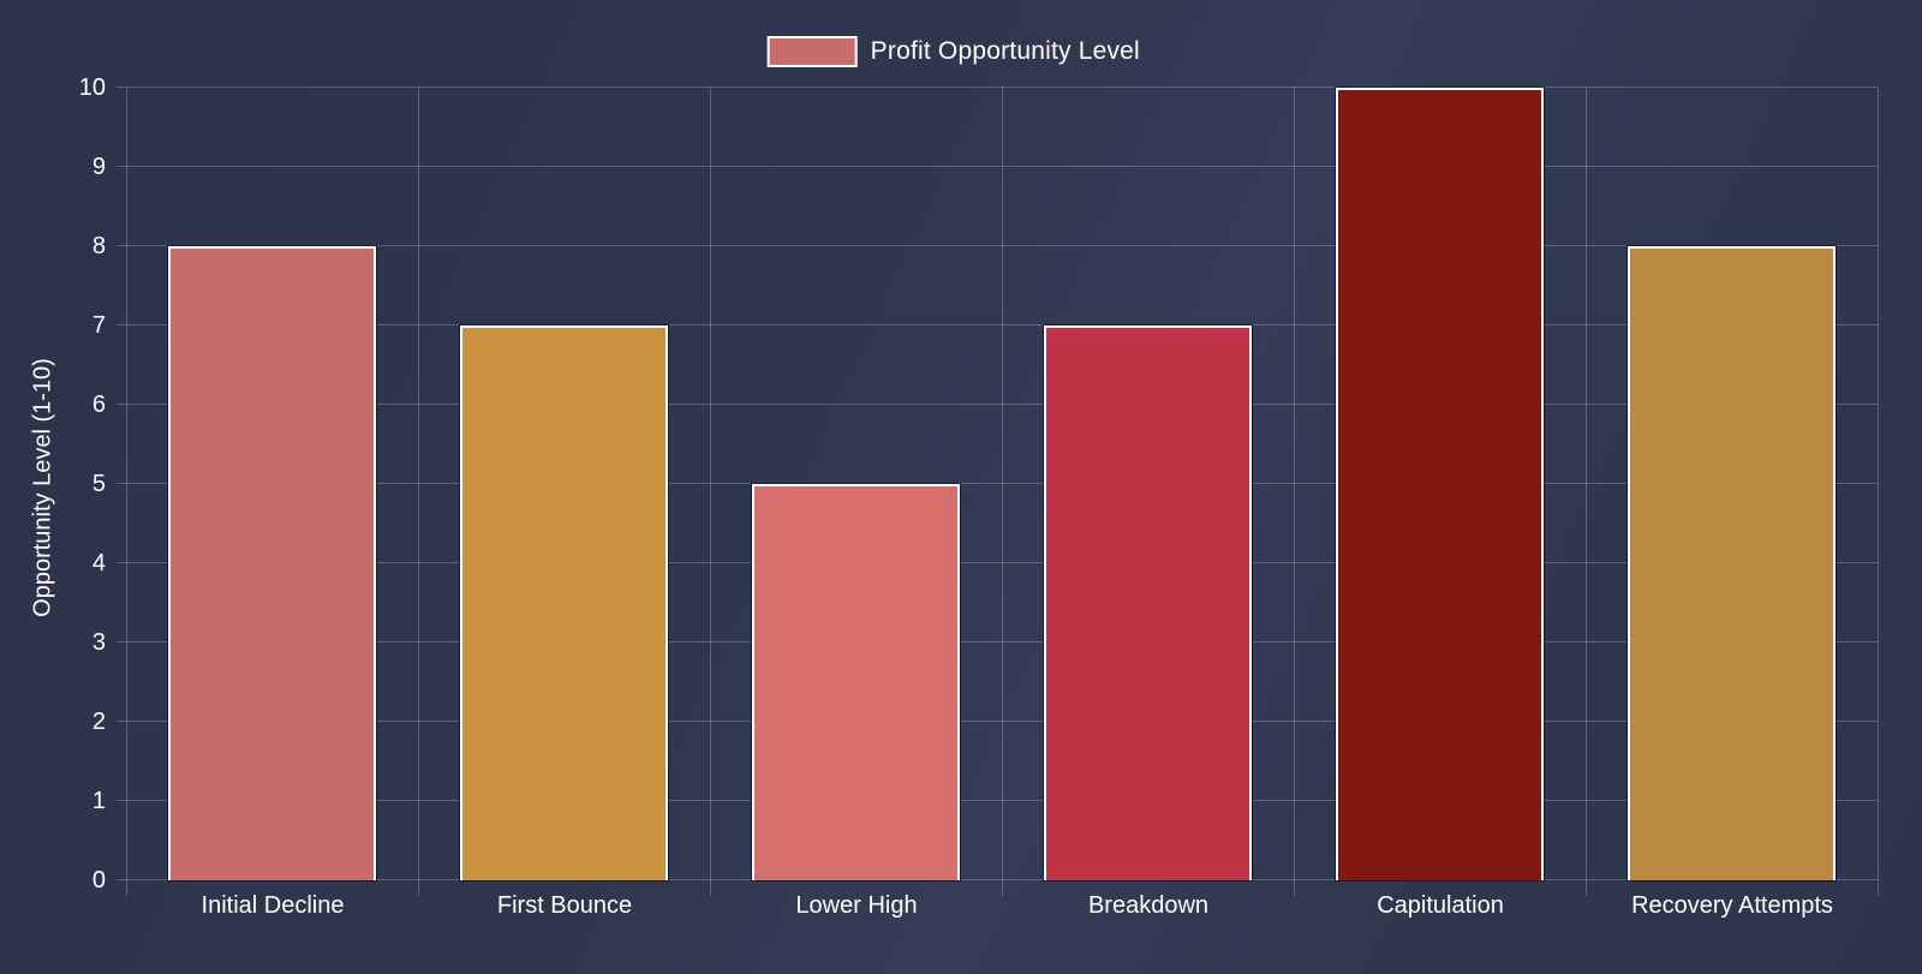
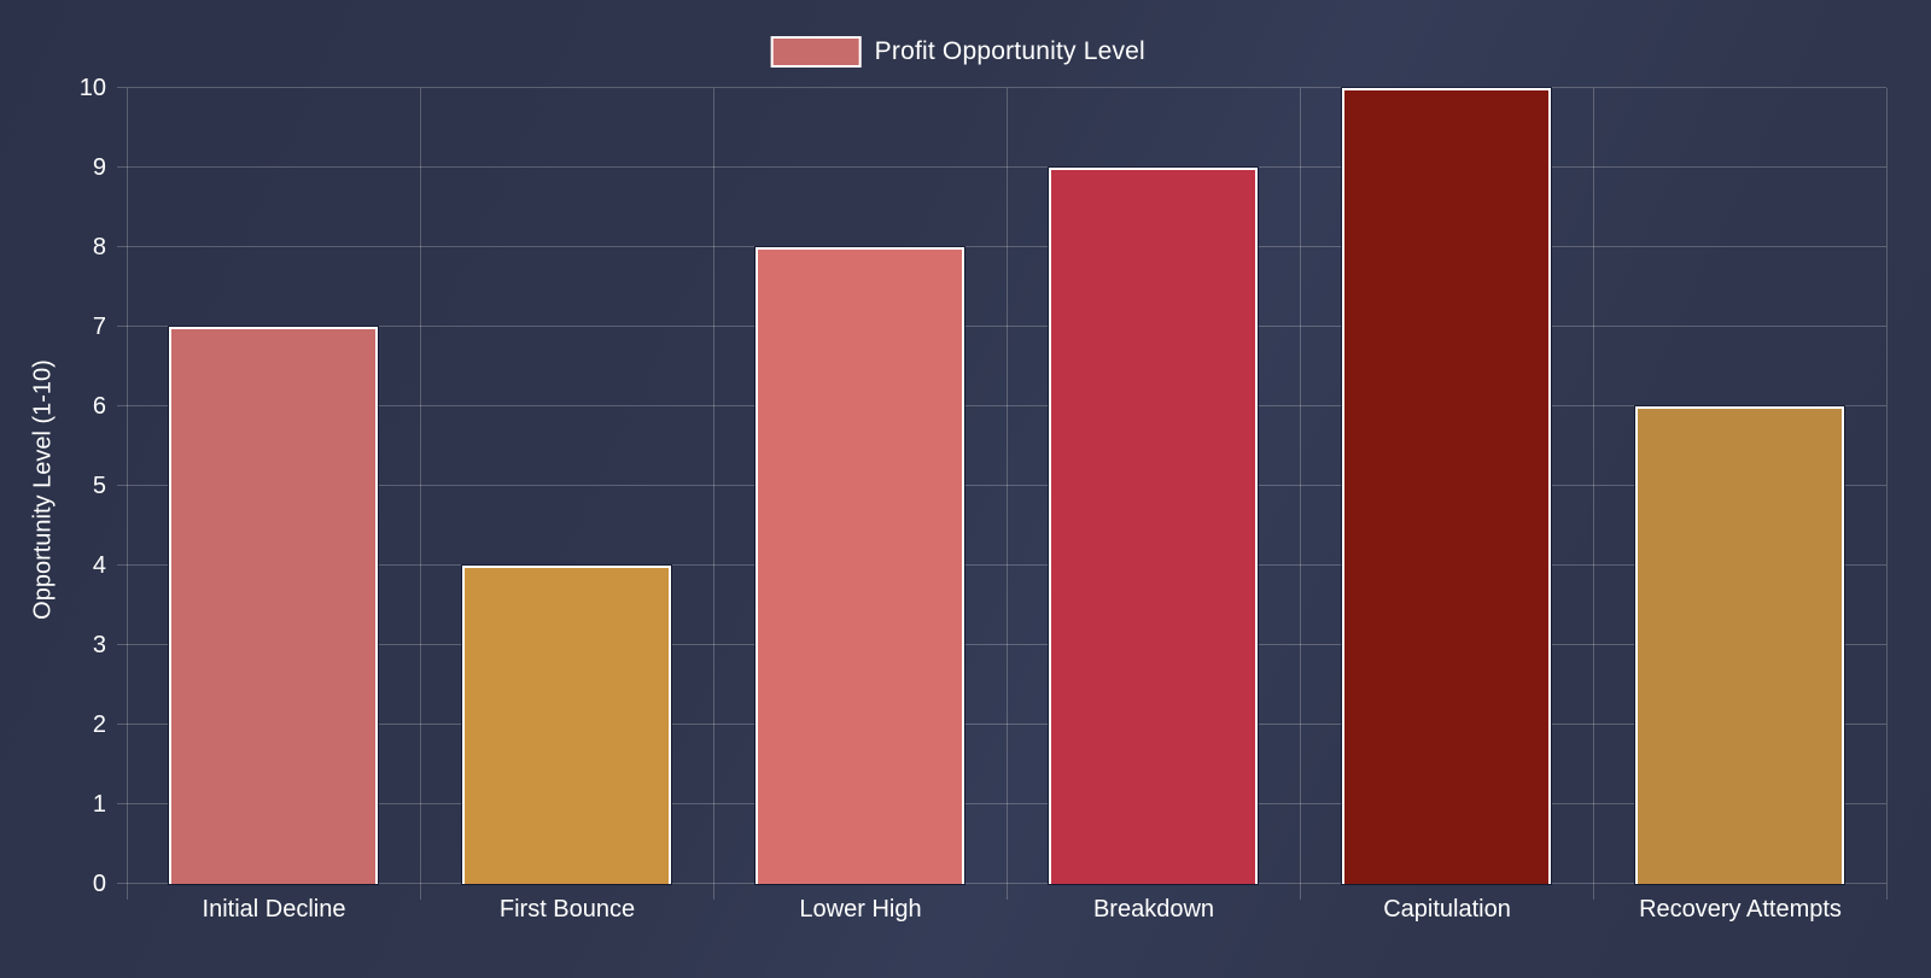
Initial Decline: 8 -> 7
First Bounce: 7 -> 4
Lower High: 5 -> 8
Breakdown: 7 -> 9
Recovery Attempts: 8 -> 6
